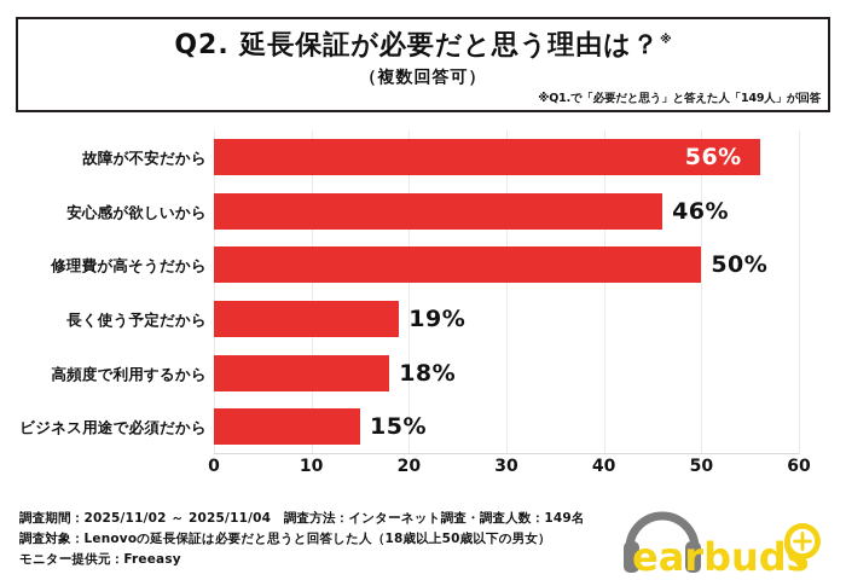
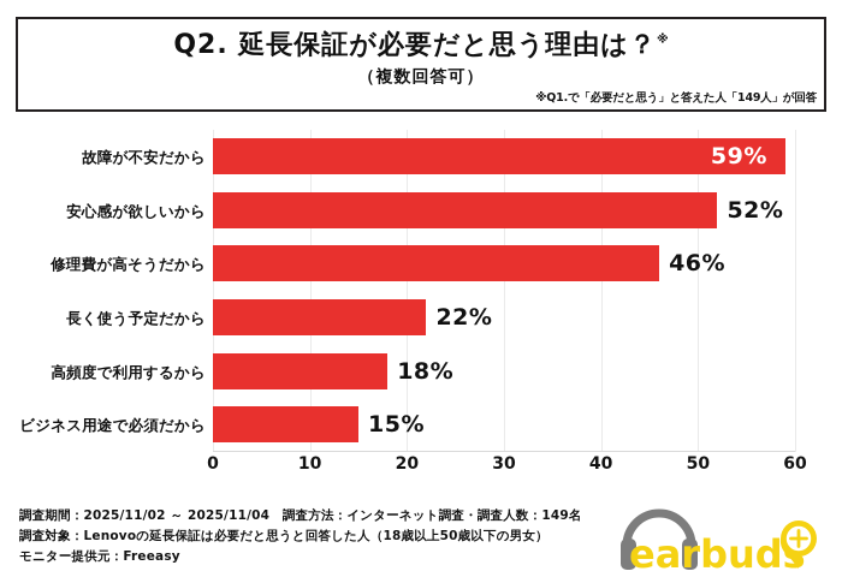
故障が不安だから: 56% -> 59%
安心感が欲しいから: 46% -> 52%
修理費が高そうだから: 50% -> 46%
長く使う予定だから: 19% -> 22%
